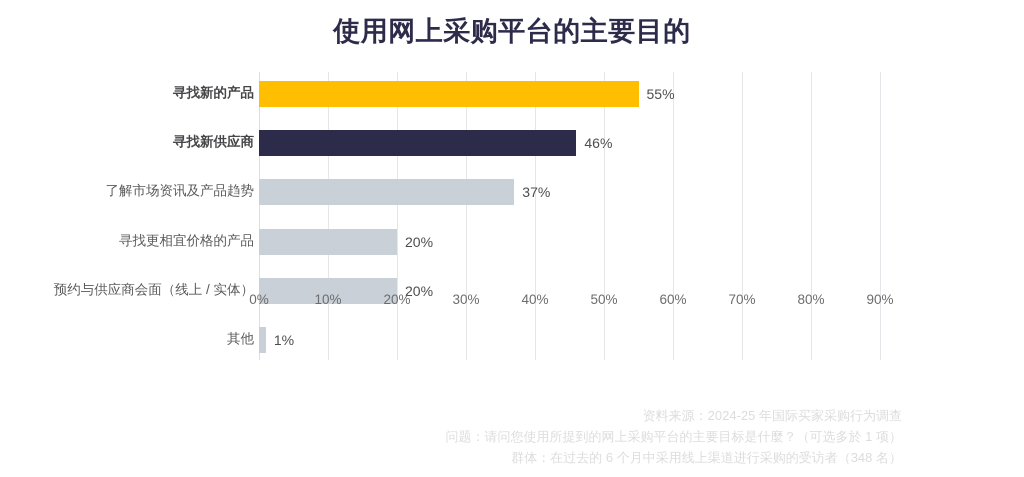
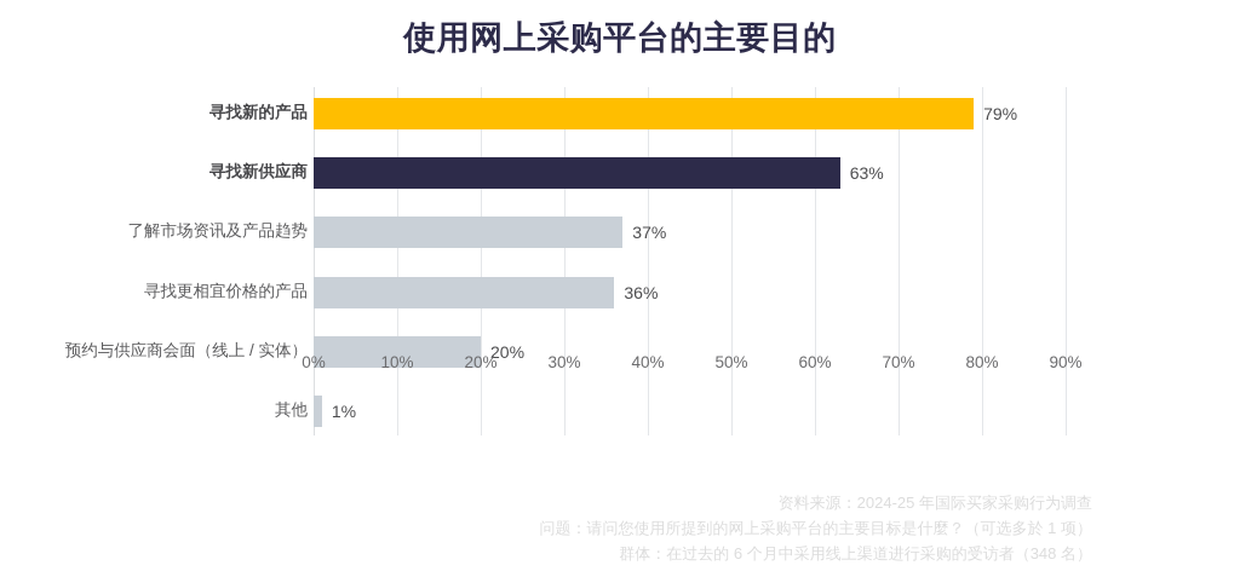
寻找新的产品: 55% -> 79%
寻找新供应商: 46% -> 63%
寻找更相宜价格的产品: 20% -> 36%
